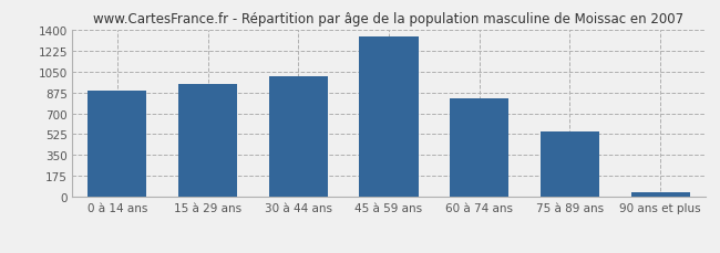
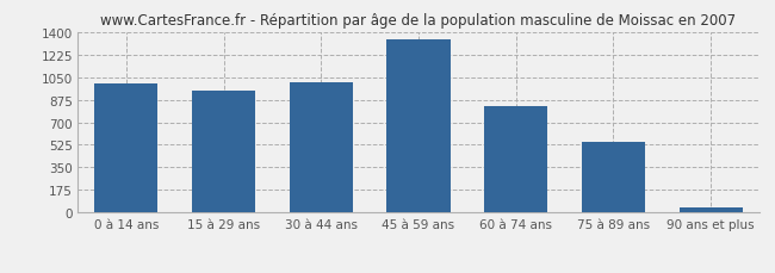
0 à 14 ans: 890 -> 1000
